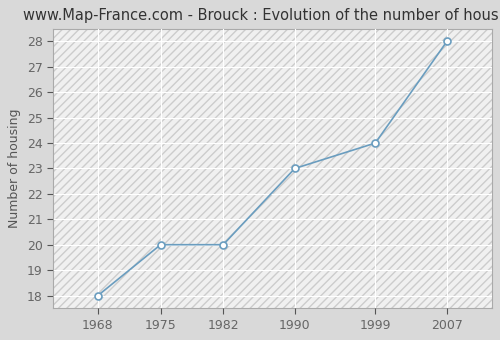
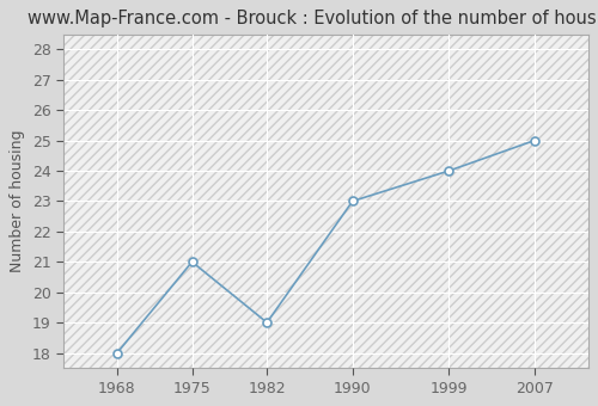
1975: 20 -> 21
1982: 20 -> 19
2007: 28 -> 25
